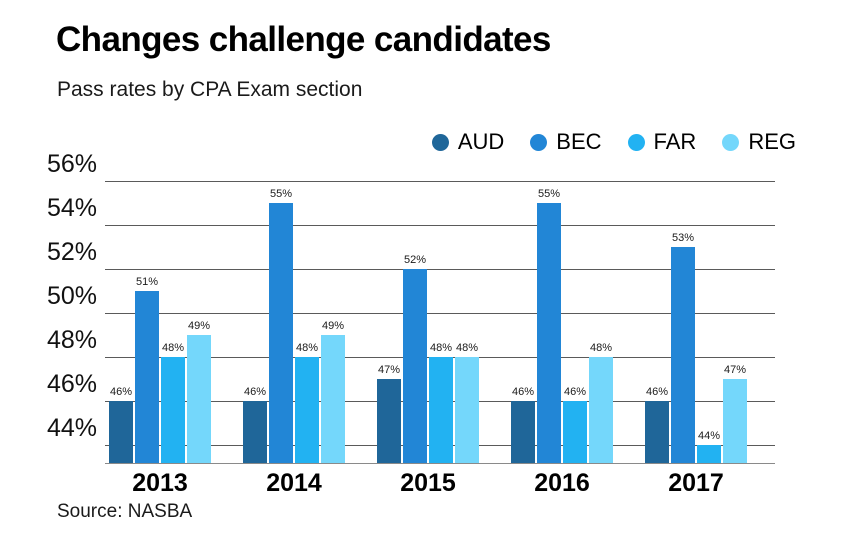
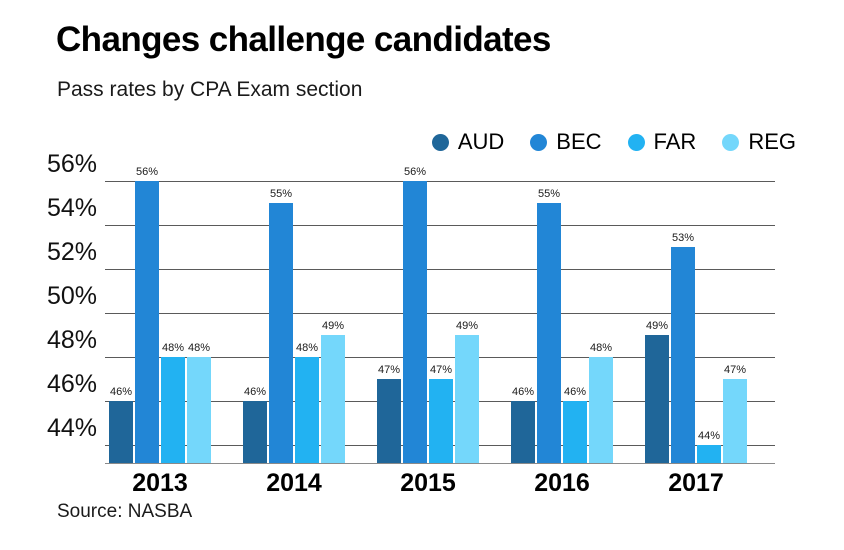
BEC/2013: 51% -> 56%
REG/2013: 49% -> 48%
BEC/2015: 52% -> 56%
FAR/2015: 48% -> 47%
REG/2015: 48% -> 49%
AUD/2017: 46% -> 49%
